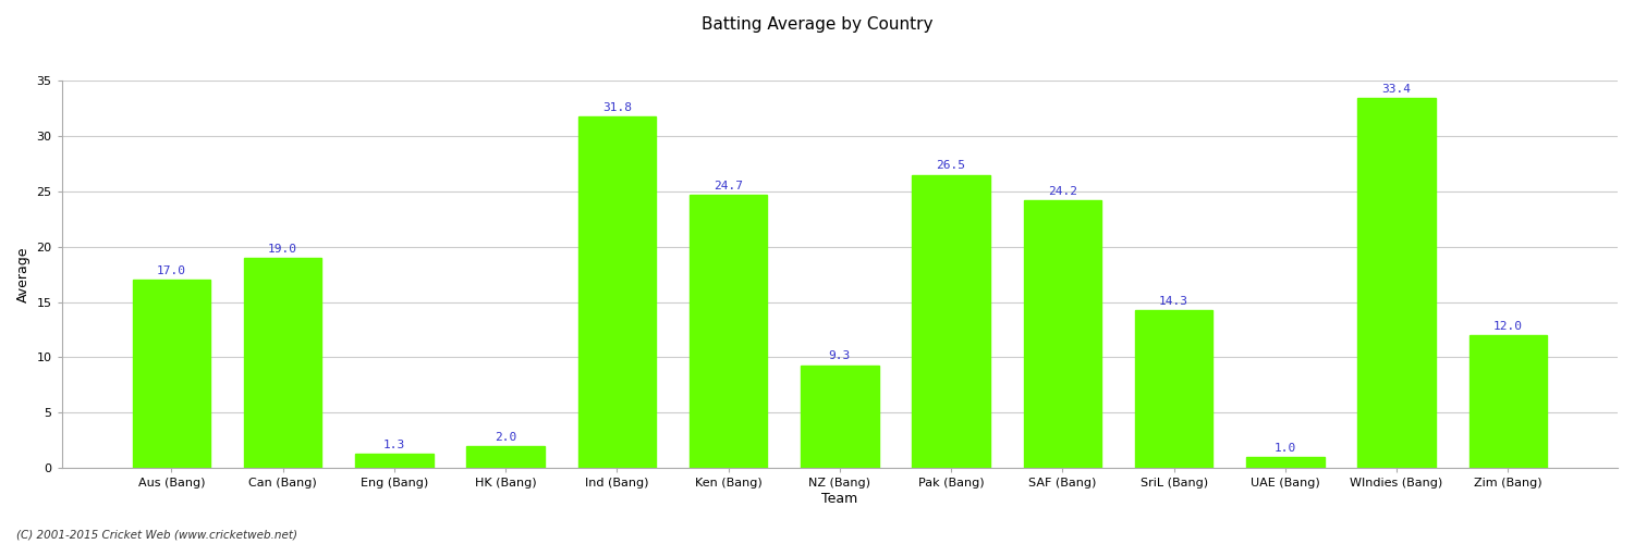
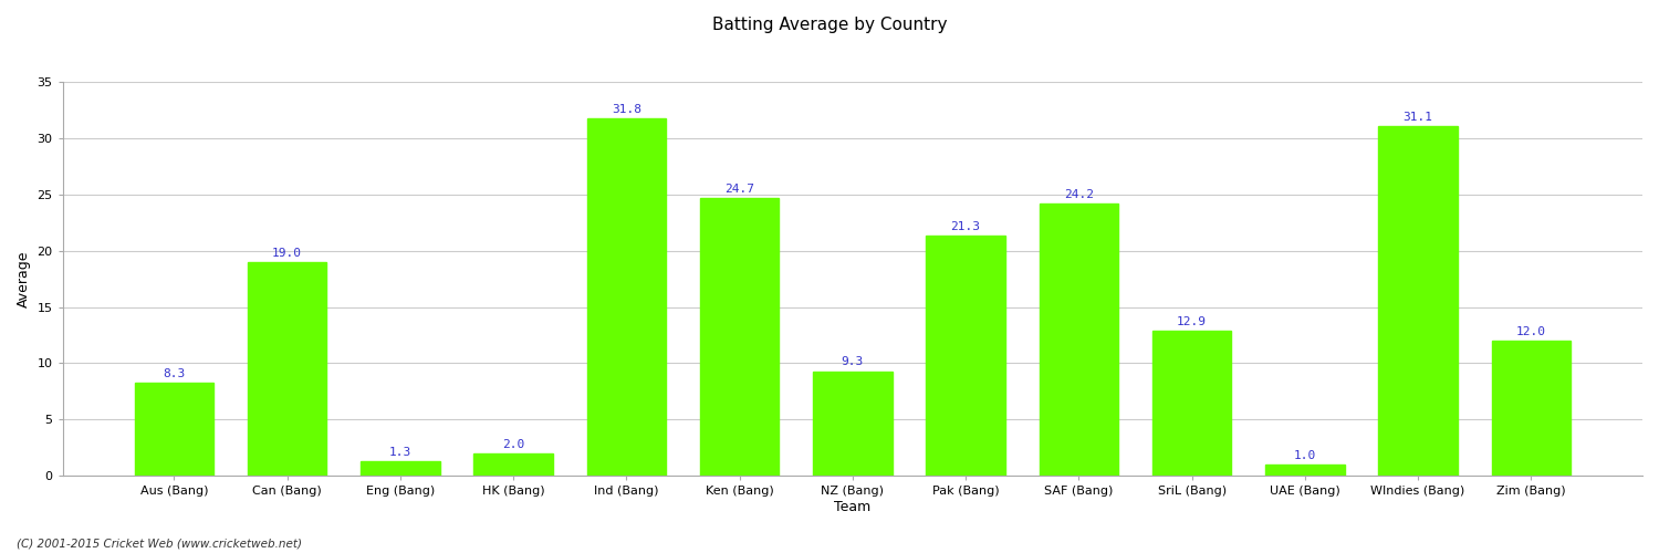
Aus (Bang): 17.0 -> 8.3
Pak (Bang): 26.5 -> 21.3
SriL (Bang): 14.3 -> 12.9
WIndies (Bang): 33.4 -> 31.1
